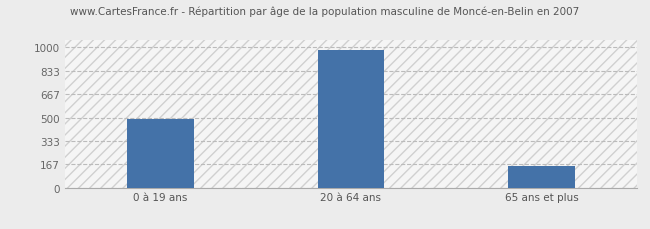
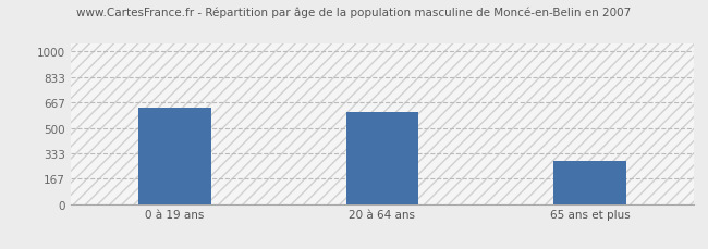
0 à 19 ans: 490 -> 630
20 à 64 ans: 980 -> 600
65 ans et plus: 160 -> 280
